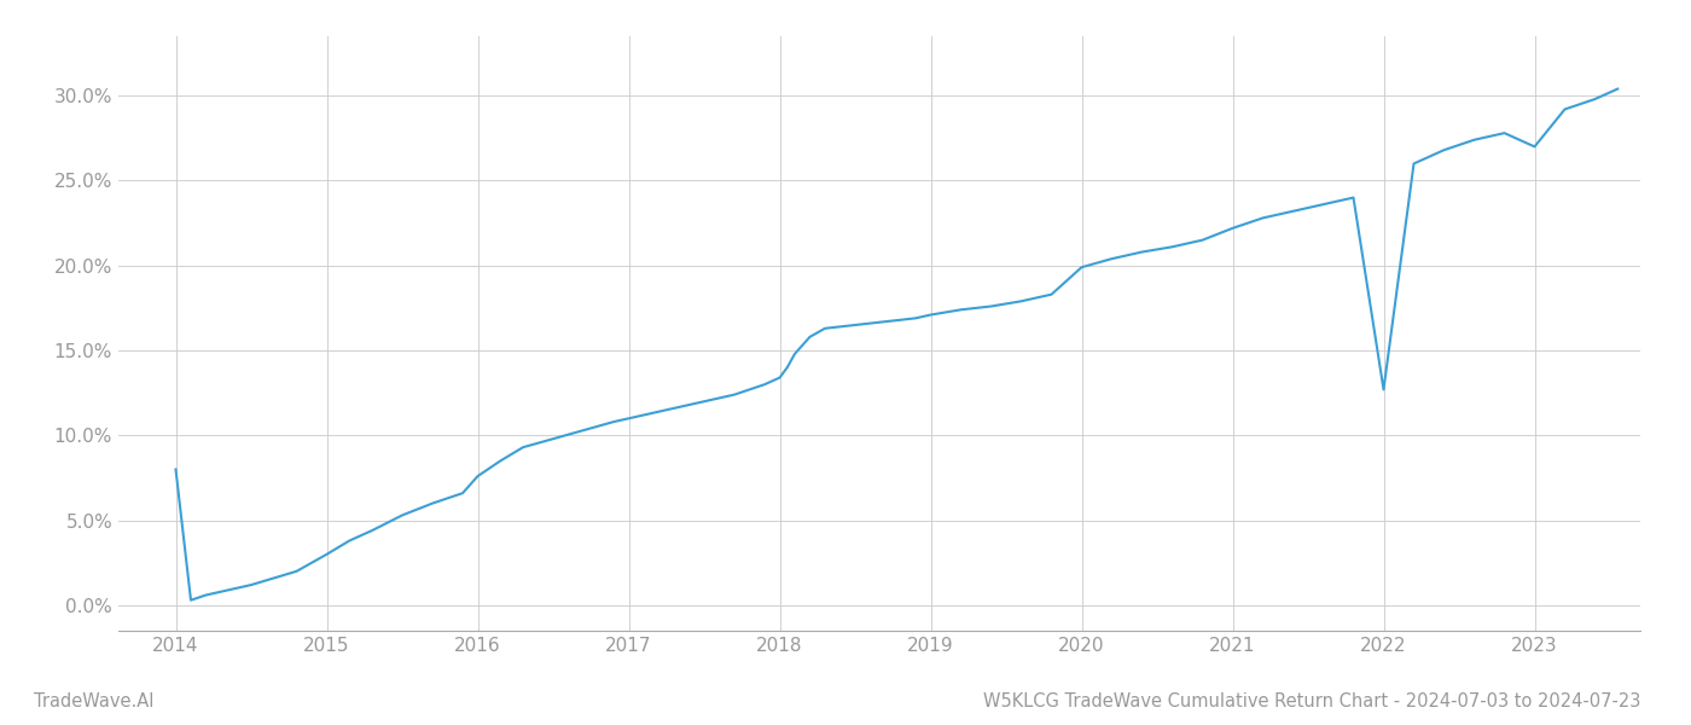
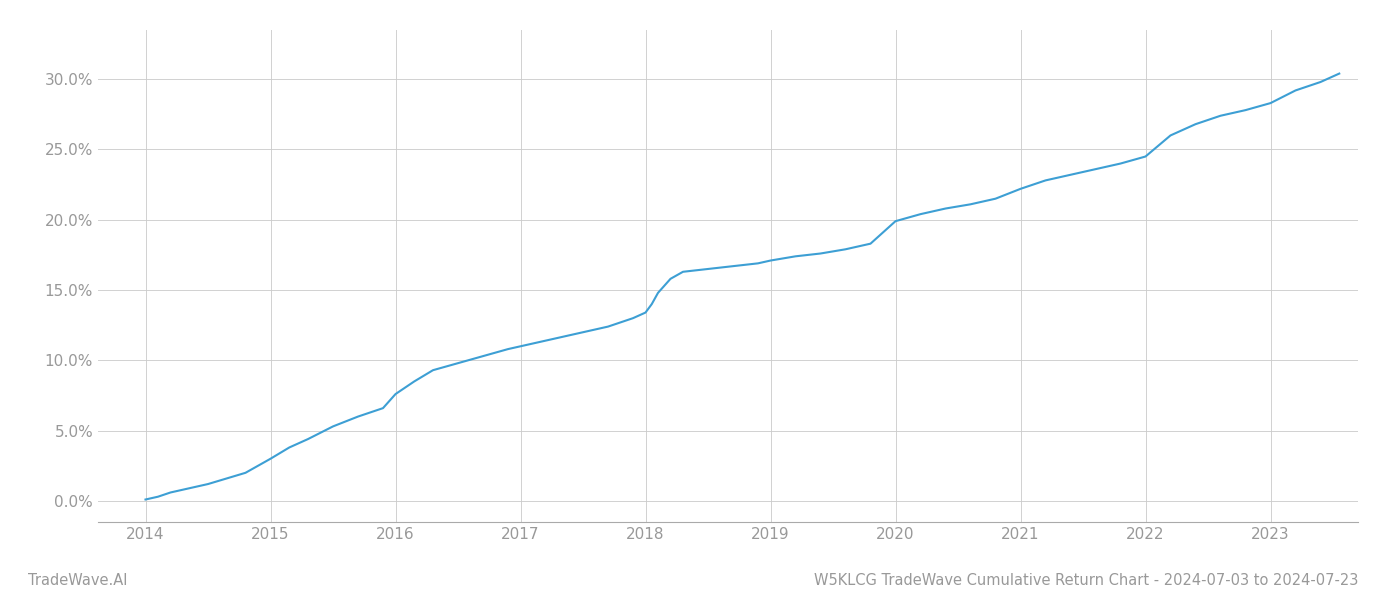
2014: 8.0% -> 0.1%
2022: 12.7% -> 24.5%
2023: 27.0% -> 28.3%
